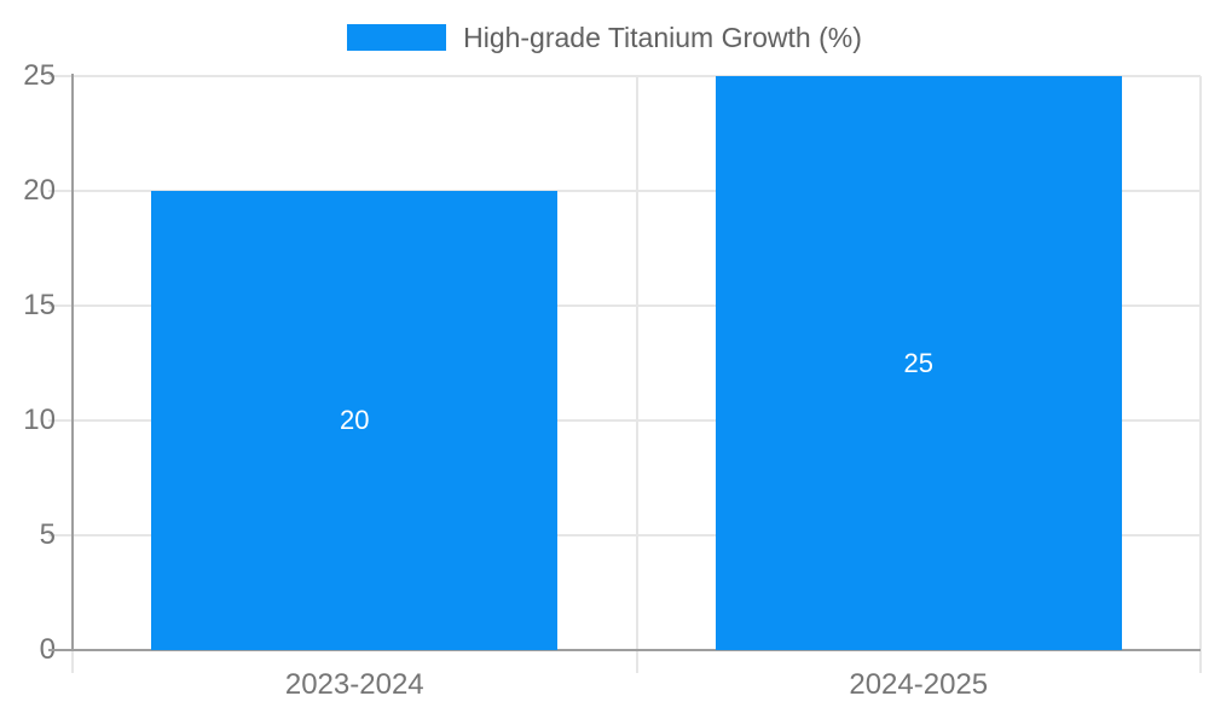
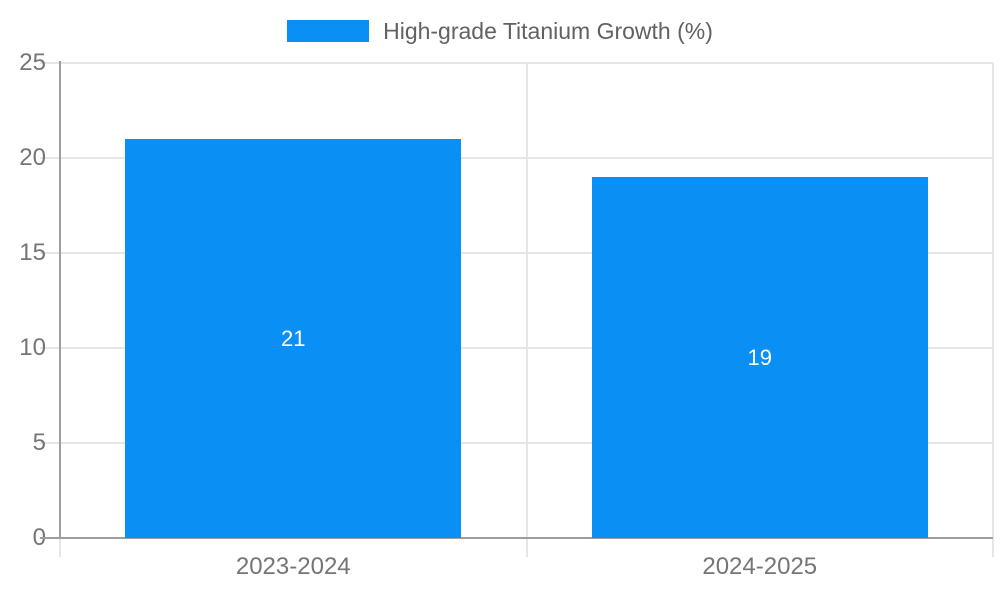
2023-2024: 20 -> 21
2024-2025: 25 -> 19
